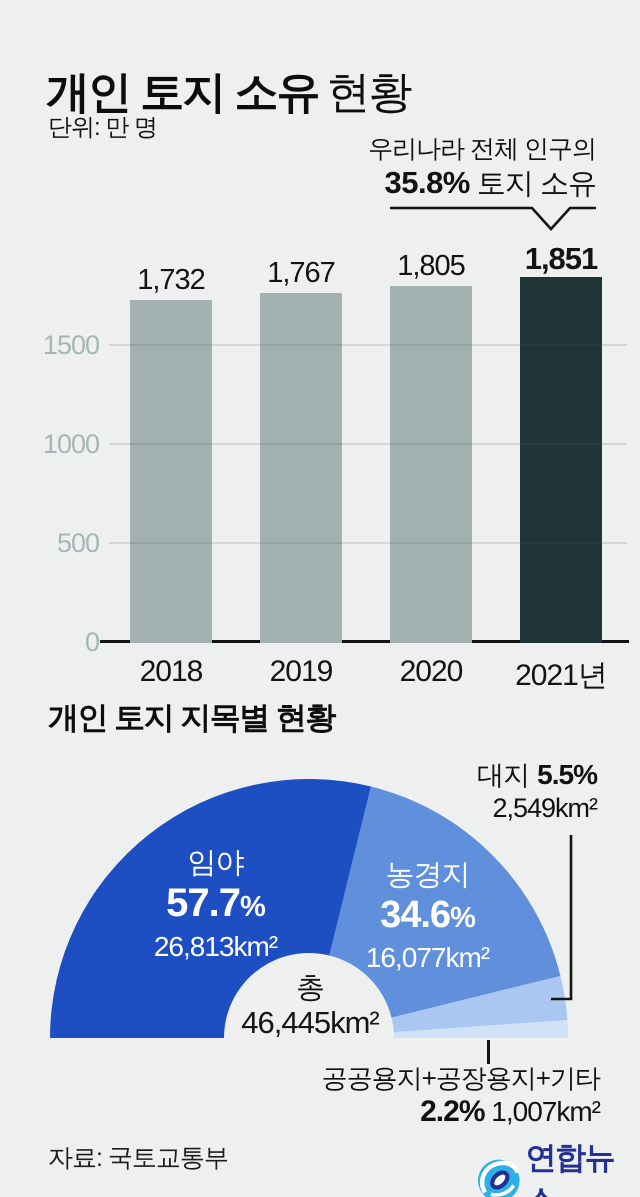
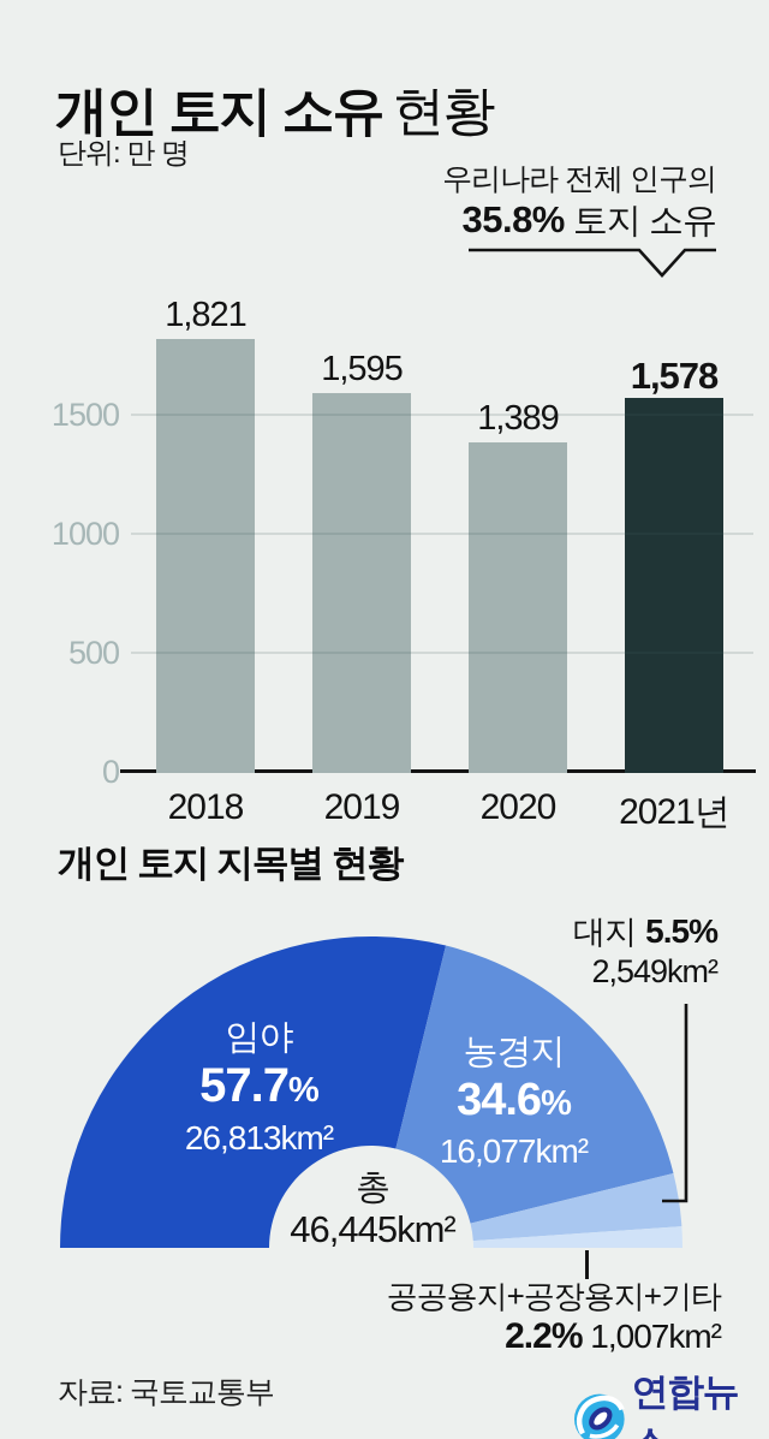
개인 토지 소유 현황/2018: 1,732 -> 1,821
개인 토지 소유 현황/2019: 1,767 -> 1,595
개인 토지 소유 현황/2020: 1,805 -> 1,389
개인 토지 소유 현황/2021년: 1,851 -> 1,578
